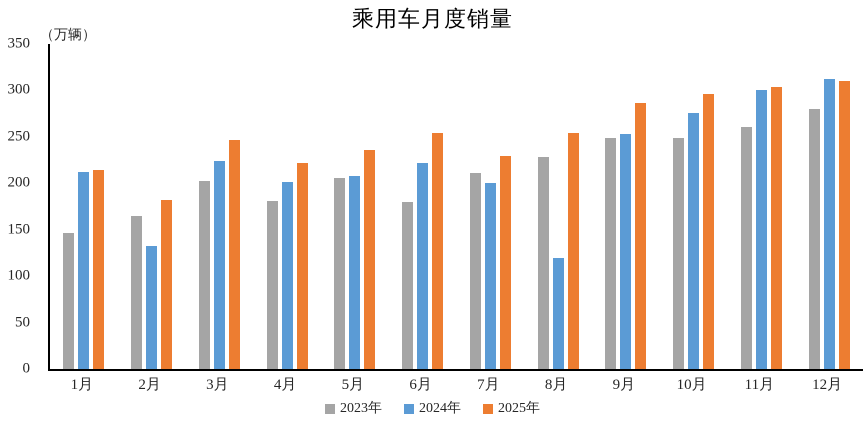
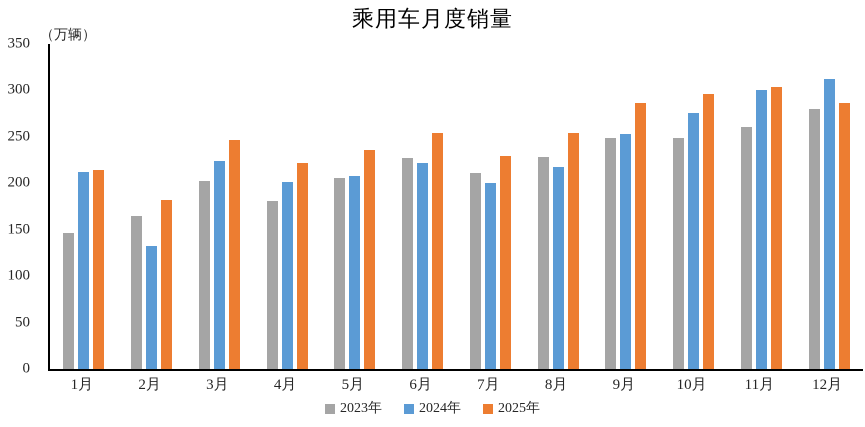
2023年/6月: 180 -> 230
2024年/8月: 120 -> 220
2025年/12月: 310 -> 290
